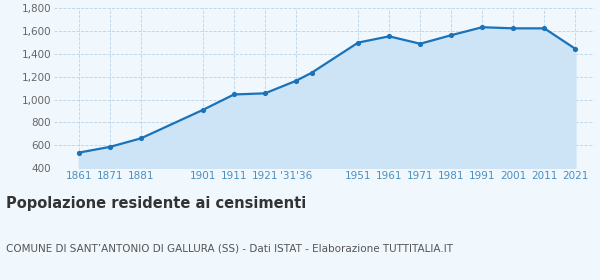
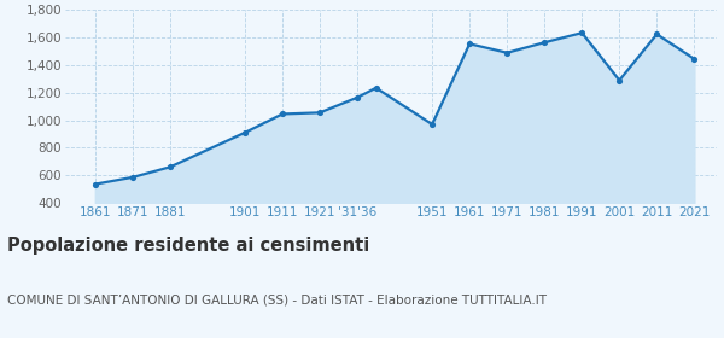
1951: 1,500 -> 970
2001: 1,620 -> 1,290
